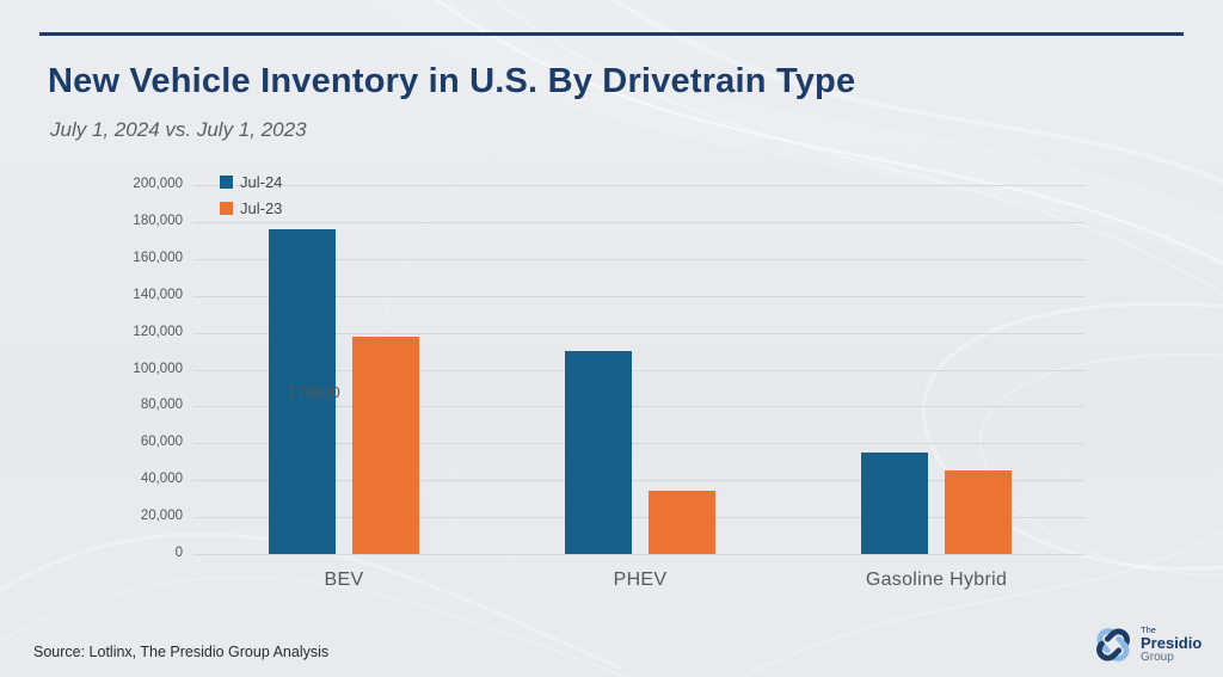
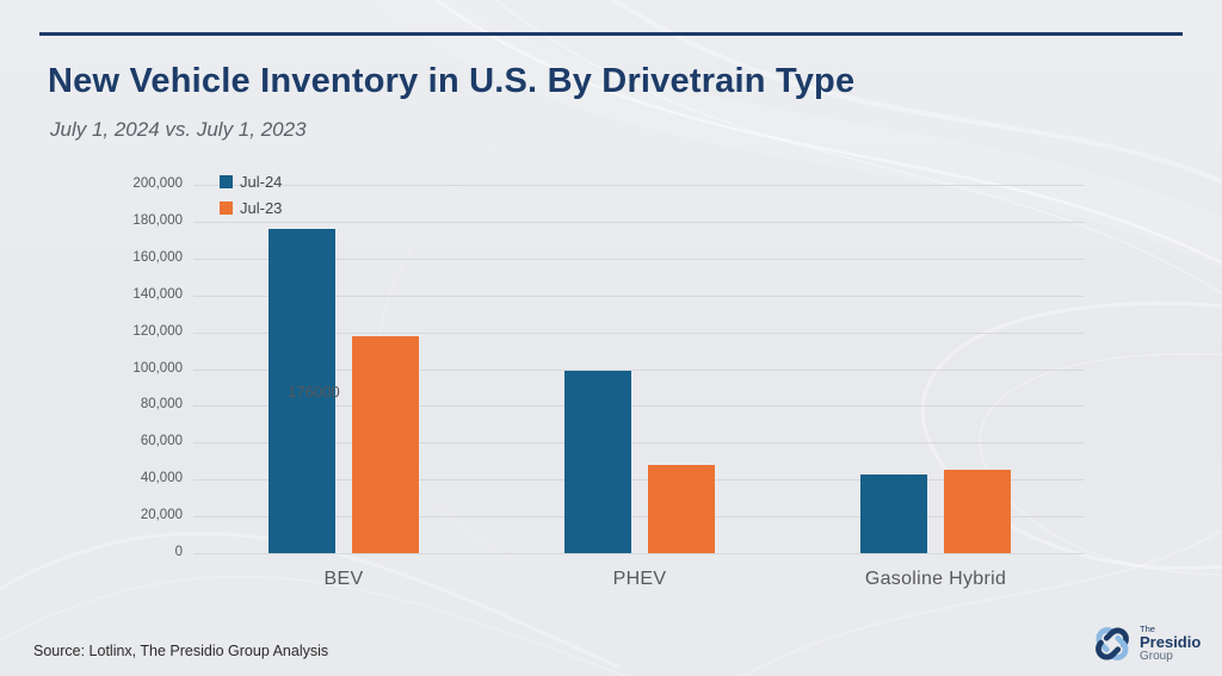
Jul-24/PHEV: 110000 -> 99000
Jul-23/PHEV: 34000 -> 48000
Jul-24/Gasoline Hybrid: 55000 -> 43000
